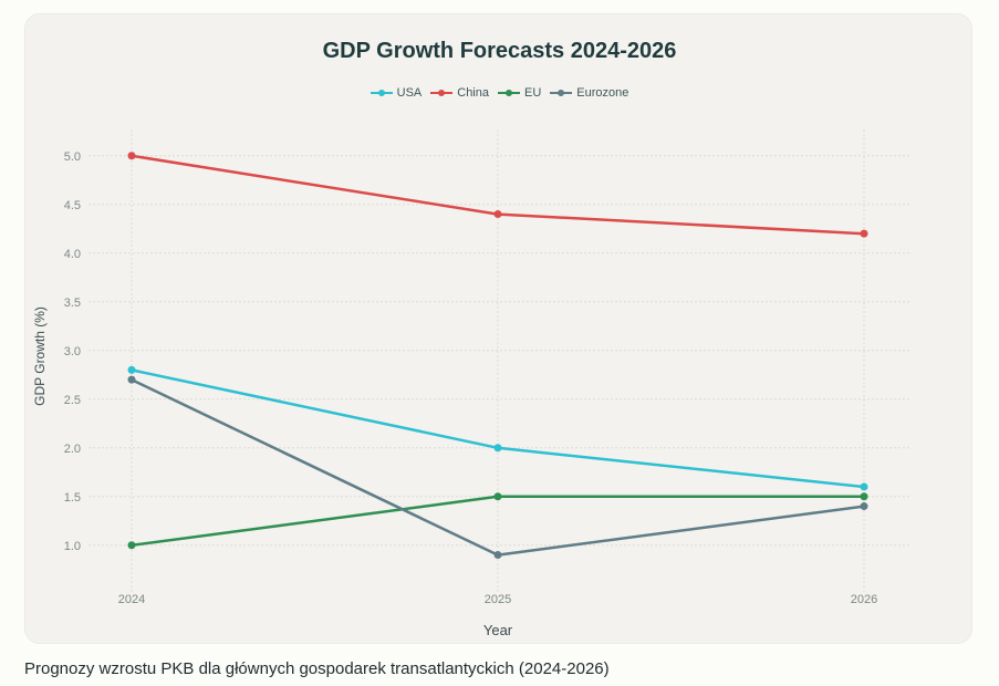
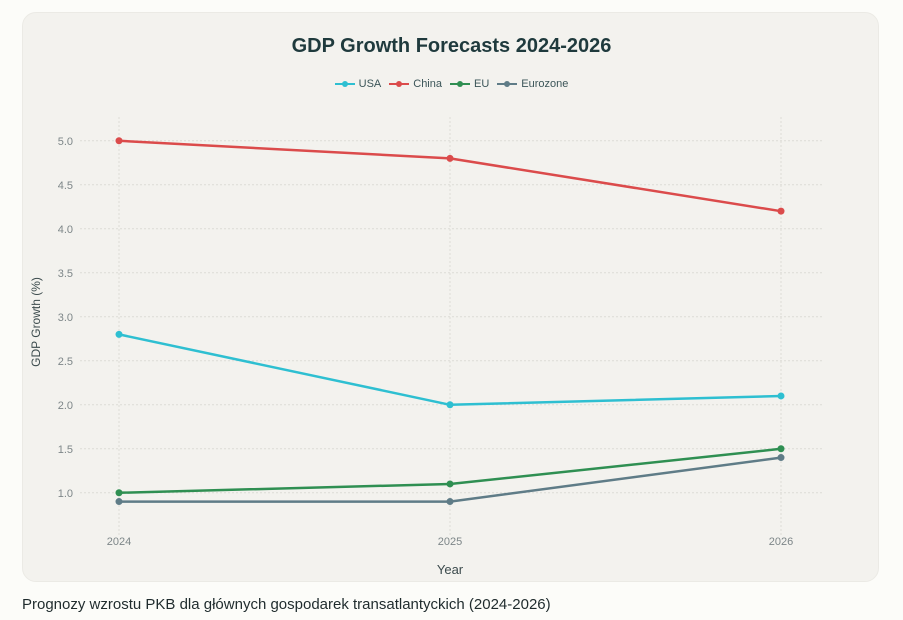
Eurozone/2024: 2.7 -> 0.9
China/2025: 4.4 -> 4.8
EU/2025: 1.5 -> 1.1
USA/2026: 1.6 -> 2.1
